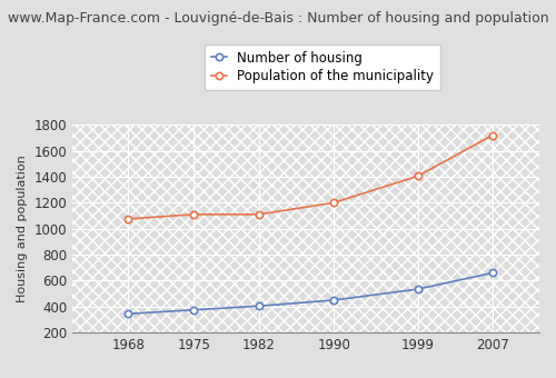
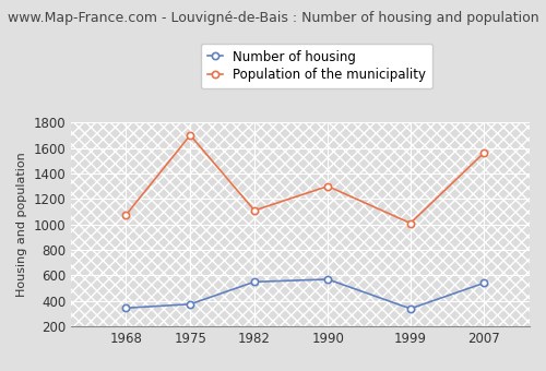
Population of the municipality/1975: 1110 -> 1700
Number of housing/1982: 400 -> 550
Number of housing/1990: 450 -> 570
Population of the municipality/1990: 1200 -> 1300
Number of housing/1999: 540 -> 340
Population of the municipality/1999: 1400 -> 1010
Number of housing/2007: 660 -> 540
Population of the municipality/2007: 1720 -> 1560
